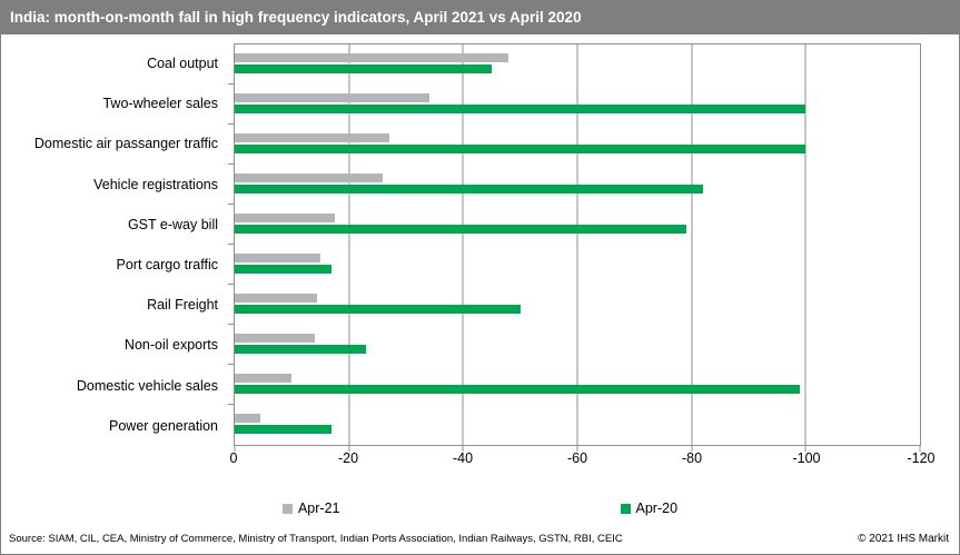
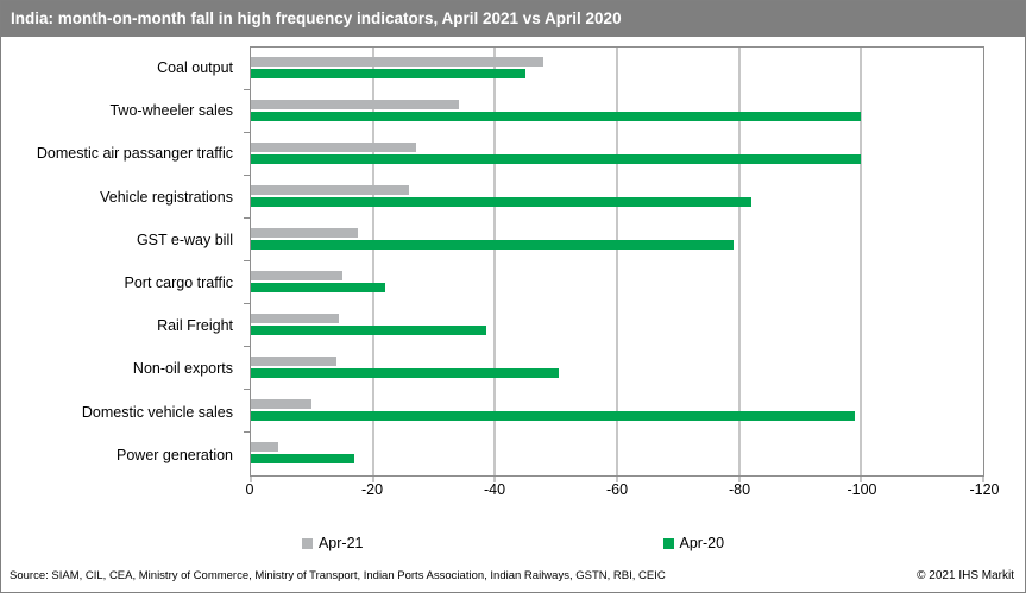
Apr-20/Port cargo traffic: -17 -> -22
Apr-20/Rail Freight: -50 -> -38
Apr-20/Non-oil exports: -23 -> -50
